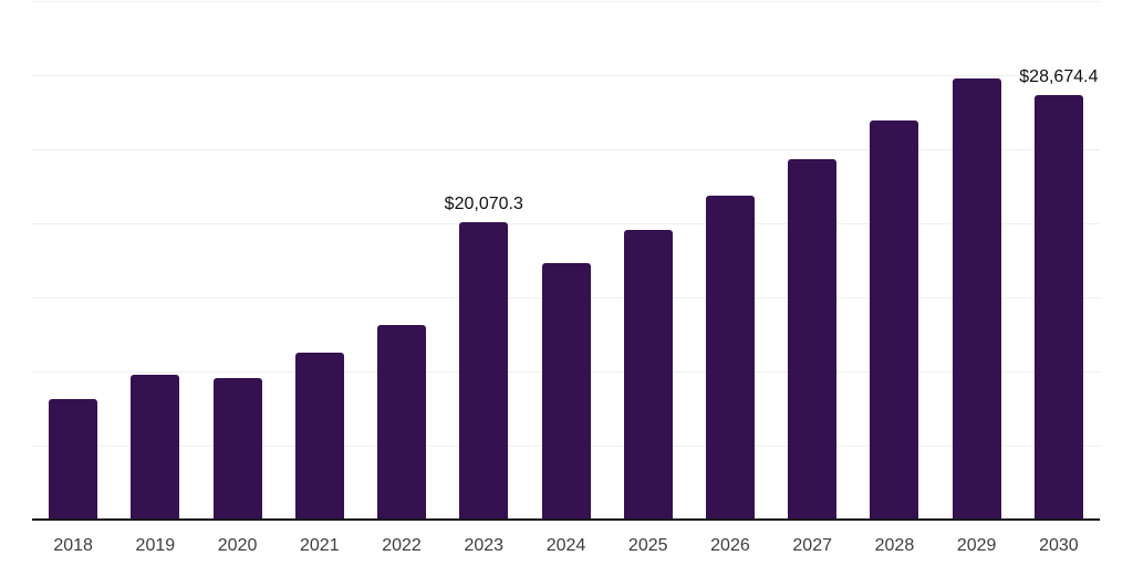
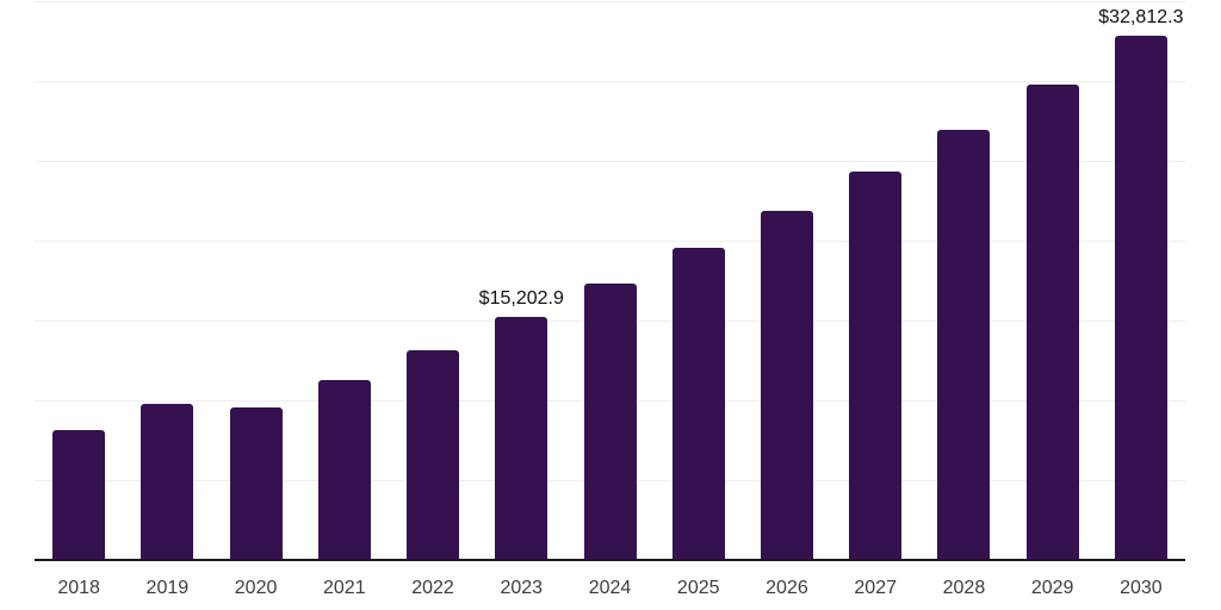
2023: $20,070.3 -> $15,202.9
2030: $28,674.4 -> $32,812.3
